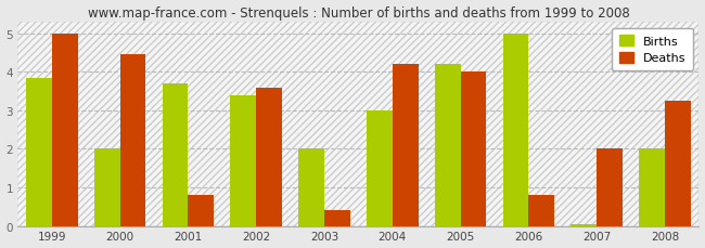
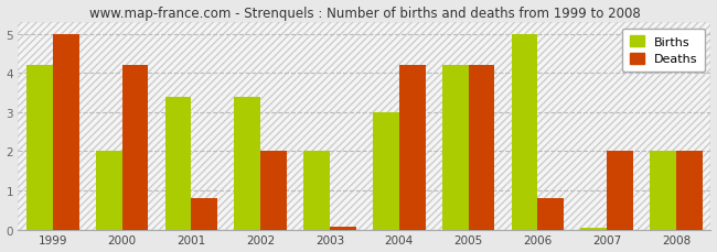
Births/1999: 3.85 -> 4.20
Deaths/2000: 4.45 -> 4.20
Births/2001: 3.70 -> 3.40
Deaths/2002: 3.60 -> 2.00
Deaths/2003: 0.40 -> 0.07
Deaths/2005: 4.00 -> 4.20
Deaths/2008: 3.25 -> 2.00
